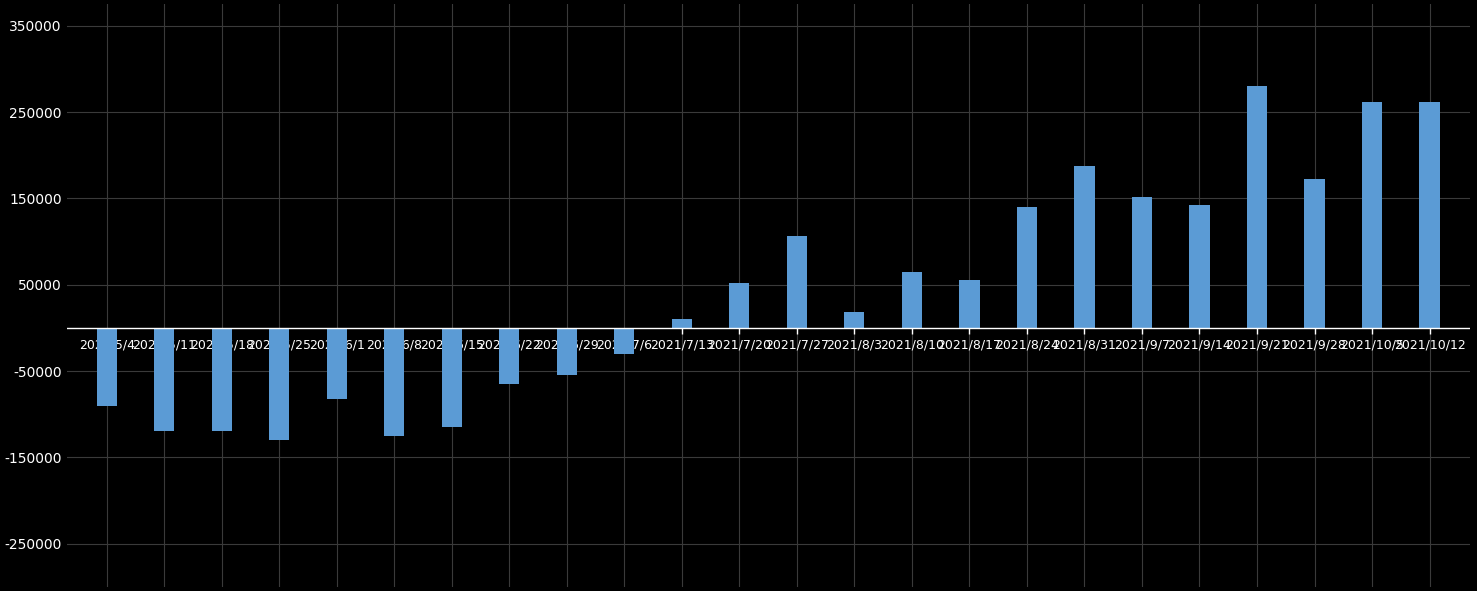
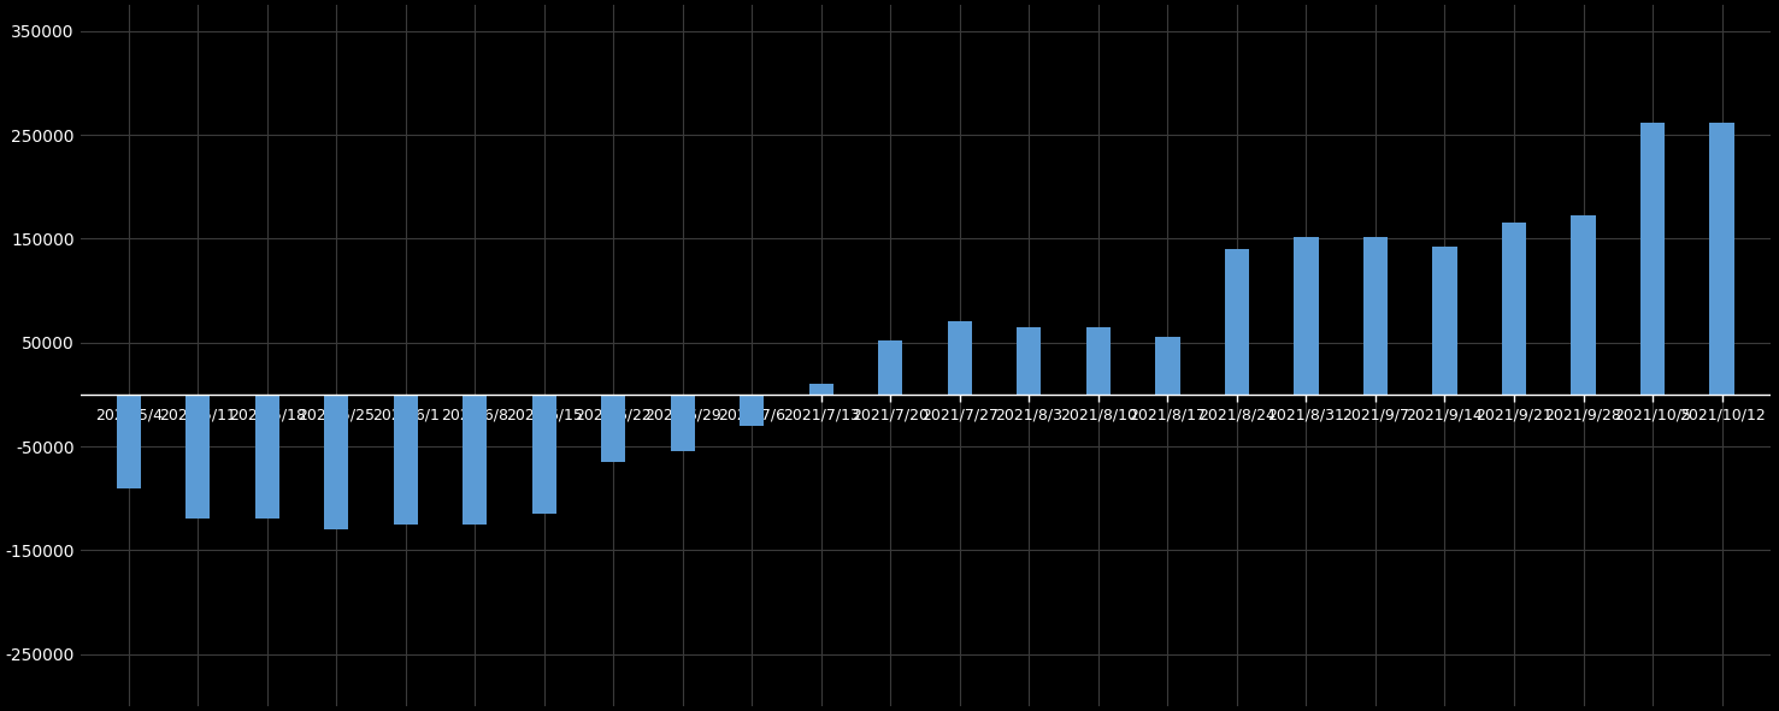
2021/6/1: -82000 -> -125000
2021/7/27: 106000 -> 70000
2021/8/3: 18000 -> 65000
2021/8/31: 188000 -> 152000
2021/9/21: 280000 -> 165000
